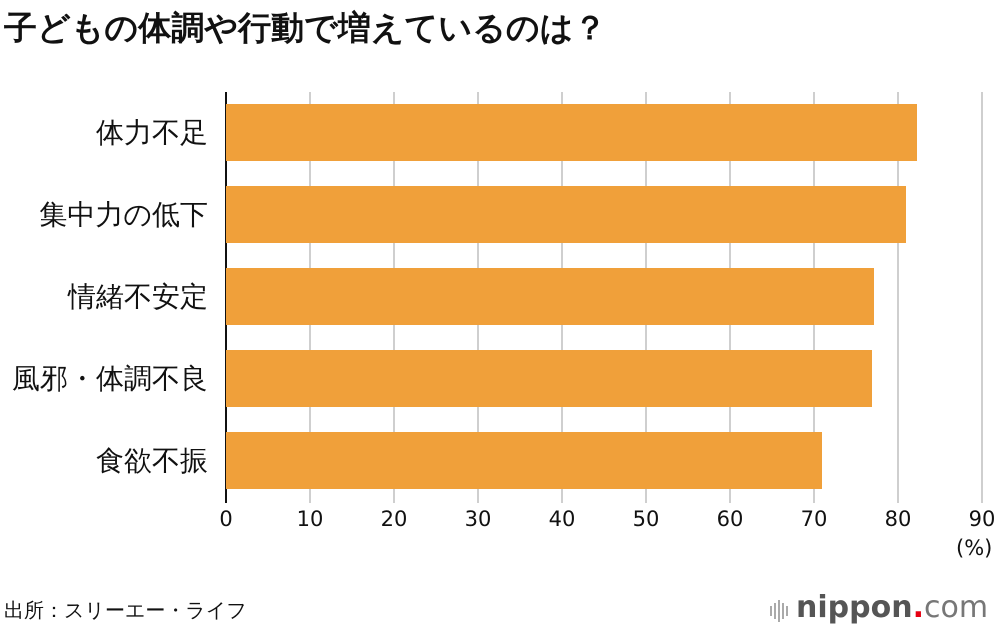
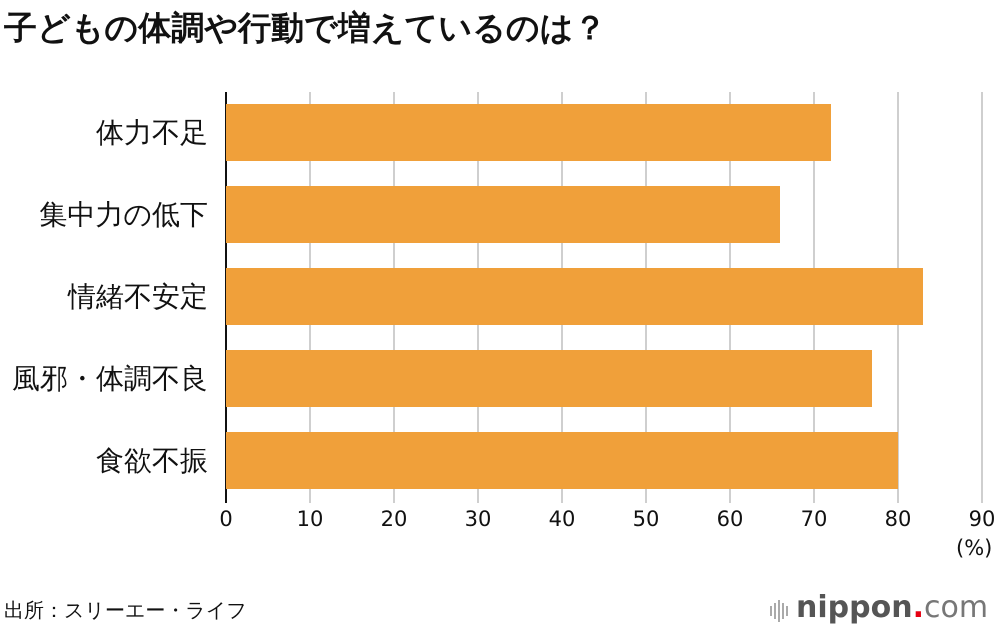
体力不足: 82 -> 72
集中力の低下: 81 -> 66
情緒不安定: 77 -> 83
食欲不振: 71 -> 80
